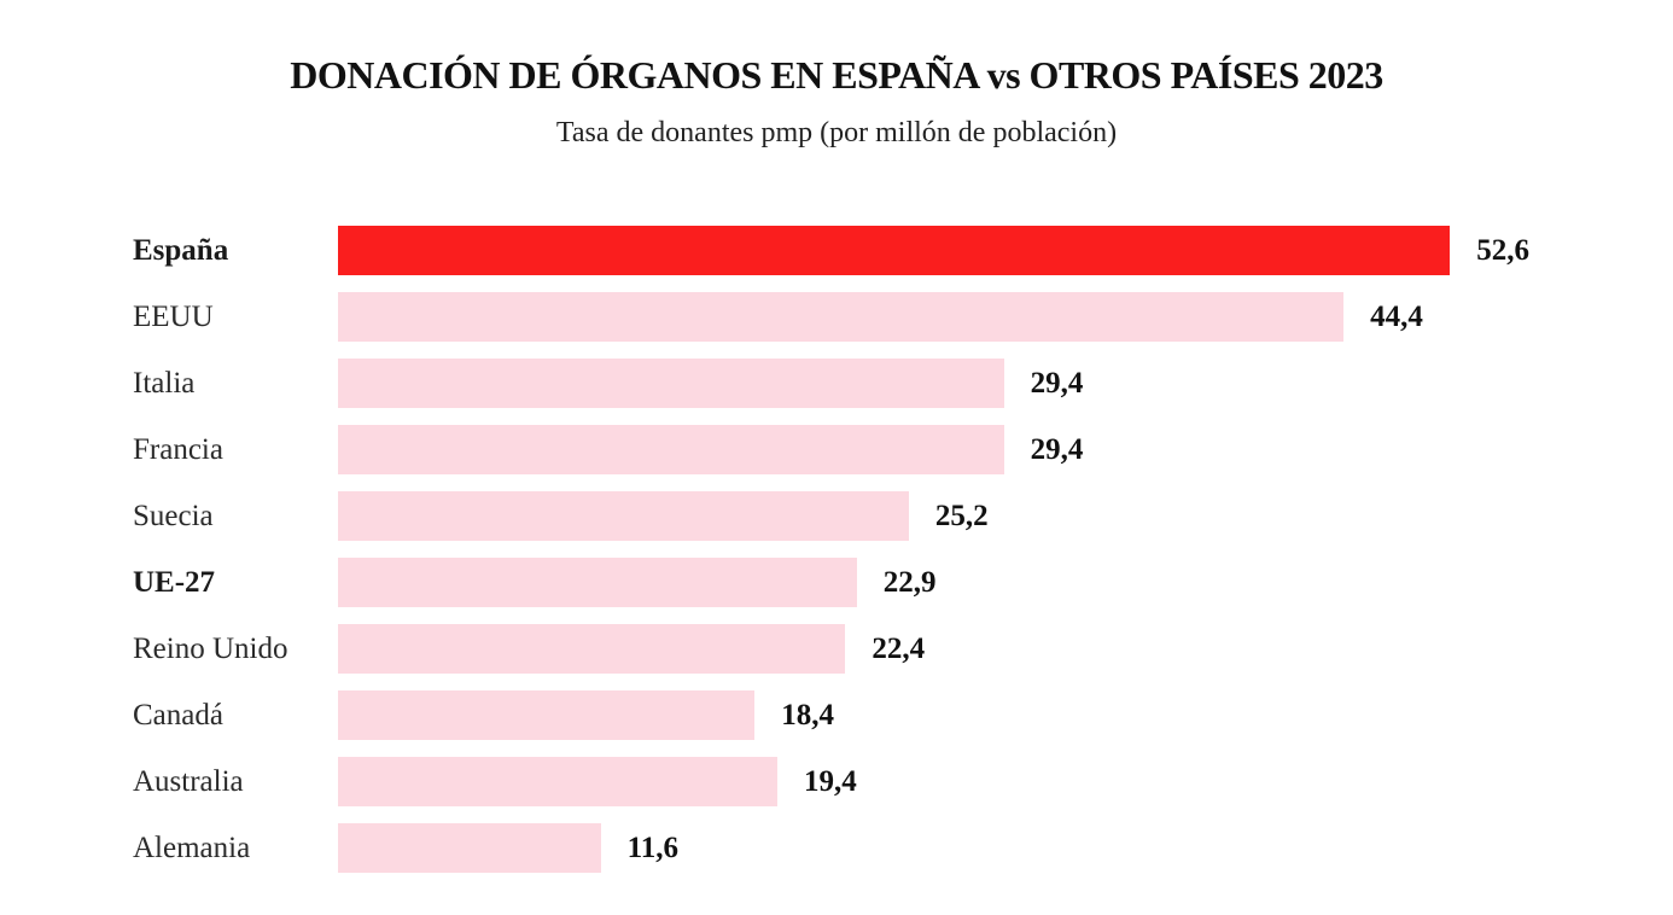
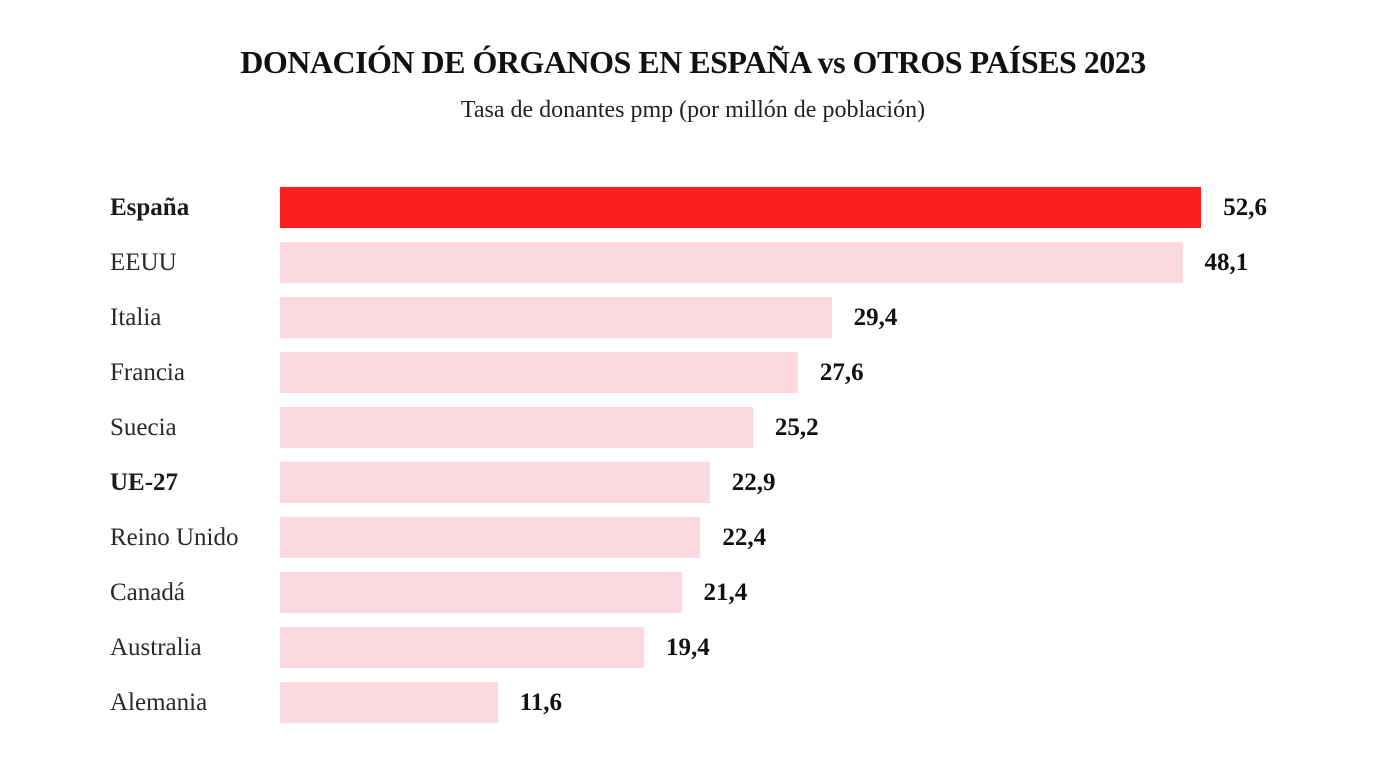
EEUU: 44,4 -> 48,1
Francia: 29,4 -> 27,6
Canadá: 18,4 -> 21,4
